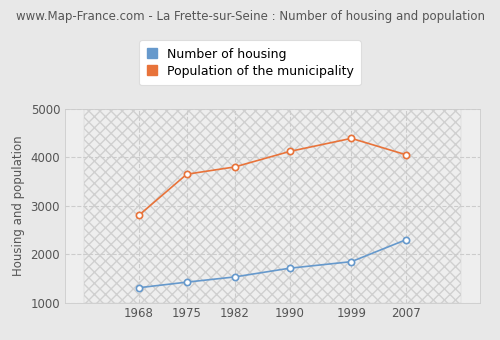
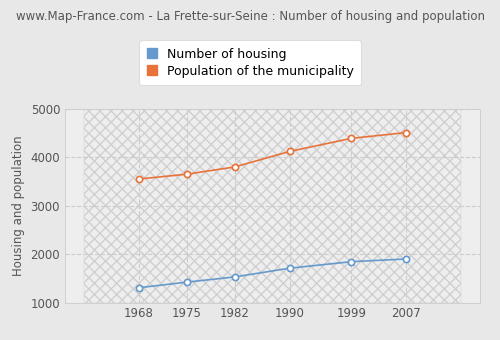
Population of the municipality/1968: 2800 -> 3550
Number of housing/2007: 2300 -> 1900
Population of the municipality/2007: 4050 -> 4510
